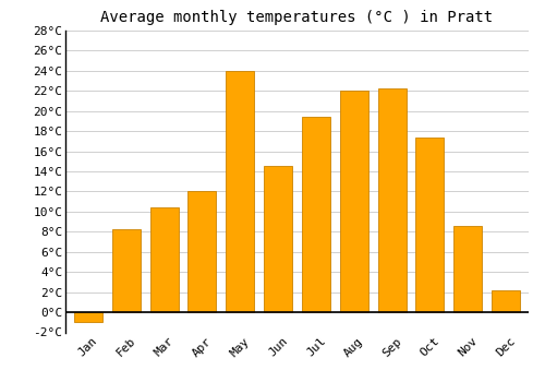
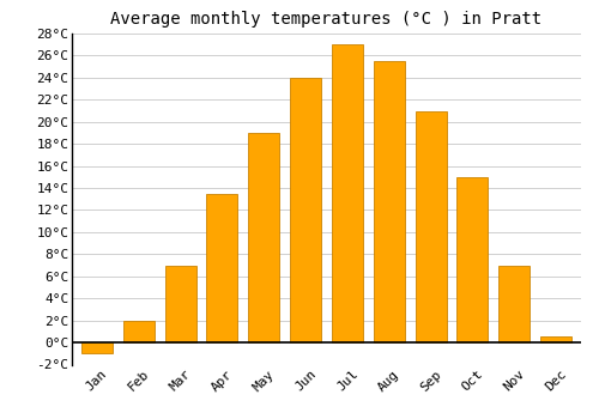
Feb: 8.2°C -> 2.0°C
Mar: 10.4°C -> 7.0°C
Apr: 12.0°C -> 13.5°C
May: 24.0°C -> 19.0°C
Jun: 14.6°C -> 24.0°C
Jul: 19.4°C -> 27.0°C
Aug: 22.0°C -> 25.5°C
Sep: 22.2°C -> 21.0°C
Oct: 17.4°C -> 15.0°C
Nov: 8.6°C -> 7.0°C
Dec: 2.2°C -> 0.5°C
